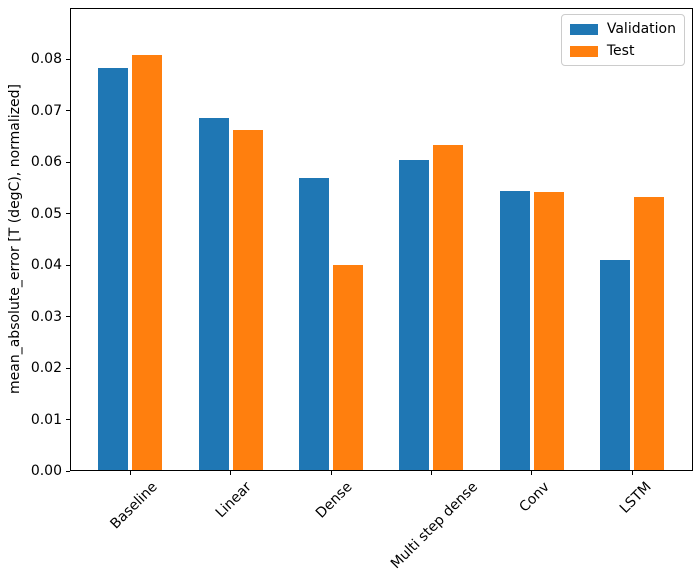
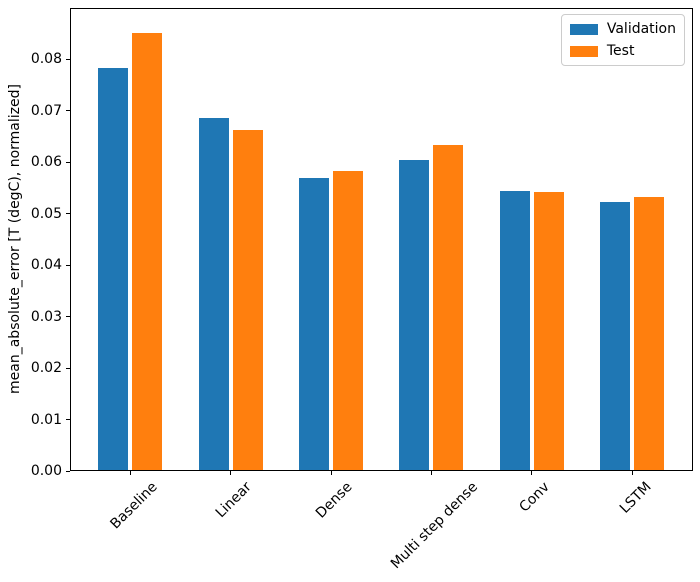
Test/Baseline: 0.081 -> 0.085
Test/Dense: 0.040 -> 0.058
Validation/LSTM: 0.041 -> 0.052
